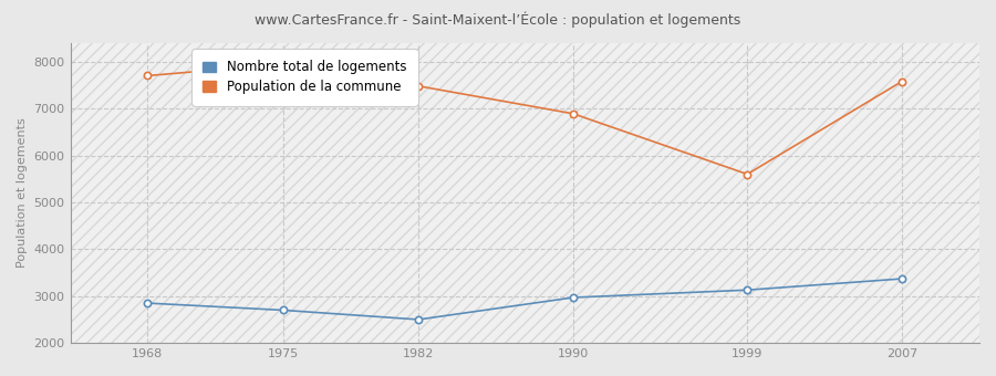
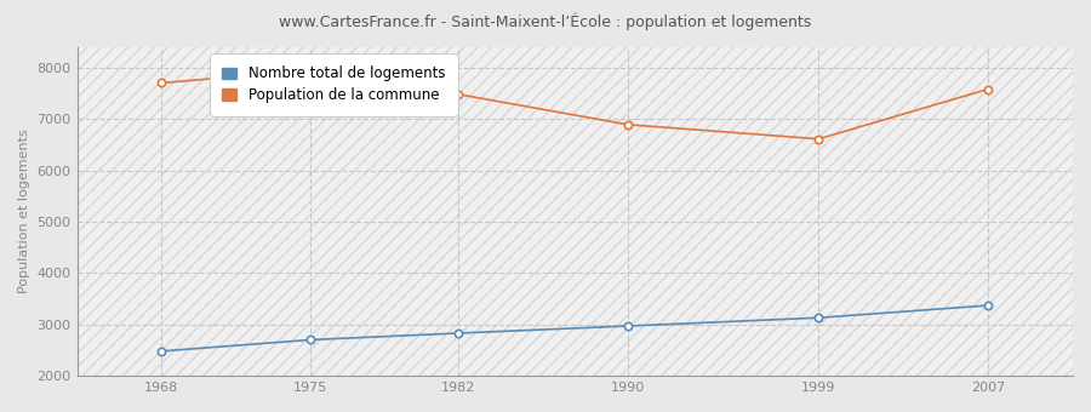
Nombre total de logements/1968: 2850 -> 2480
Nombre total de logements/1982: 2500 -> 2830
Population de la commune/1999: 5600 -> 6610
